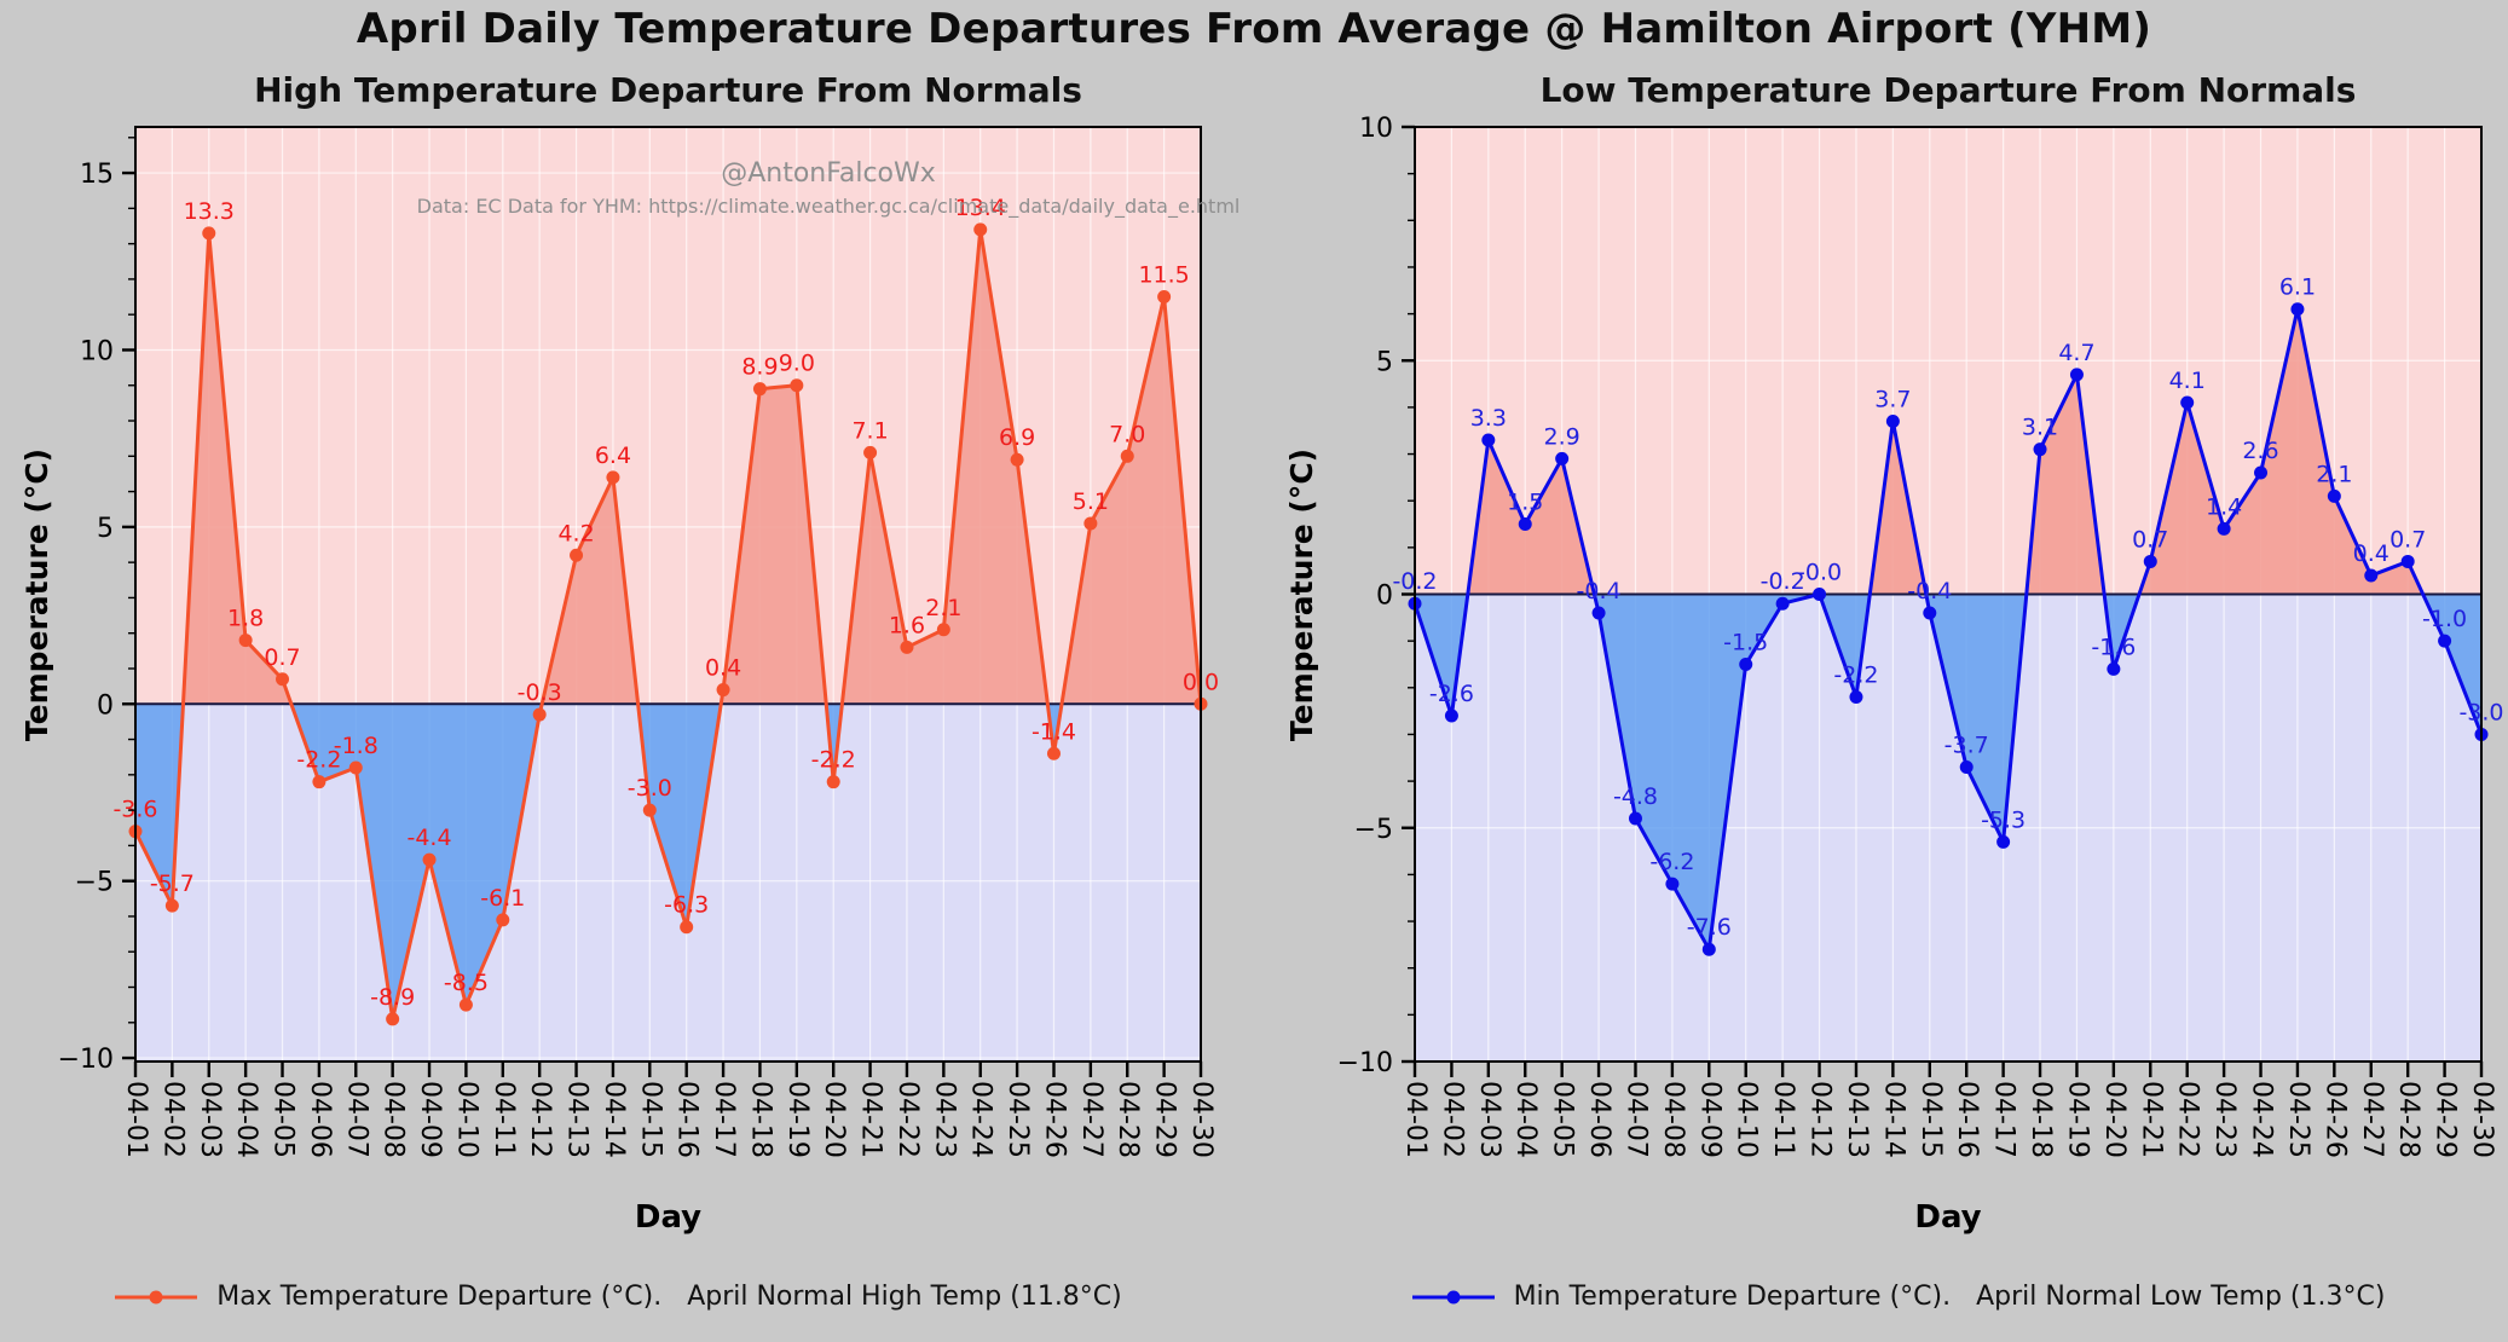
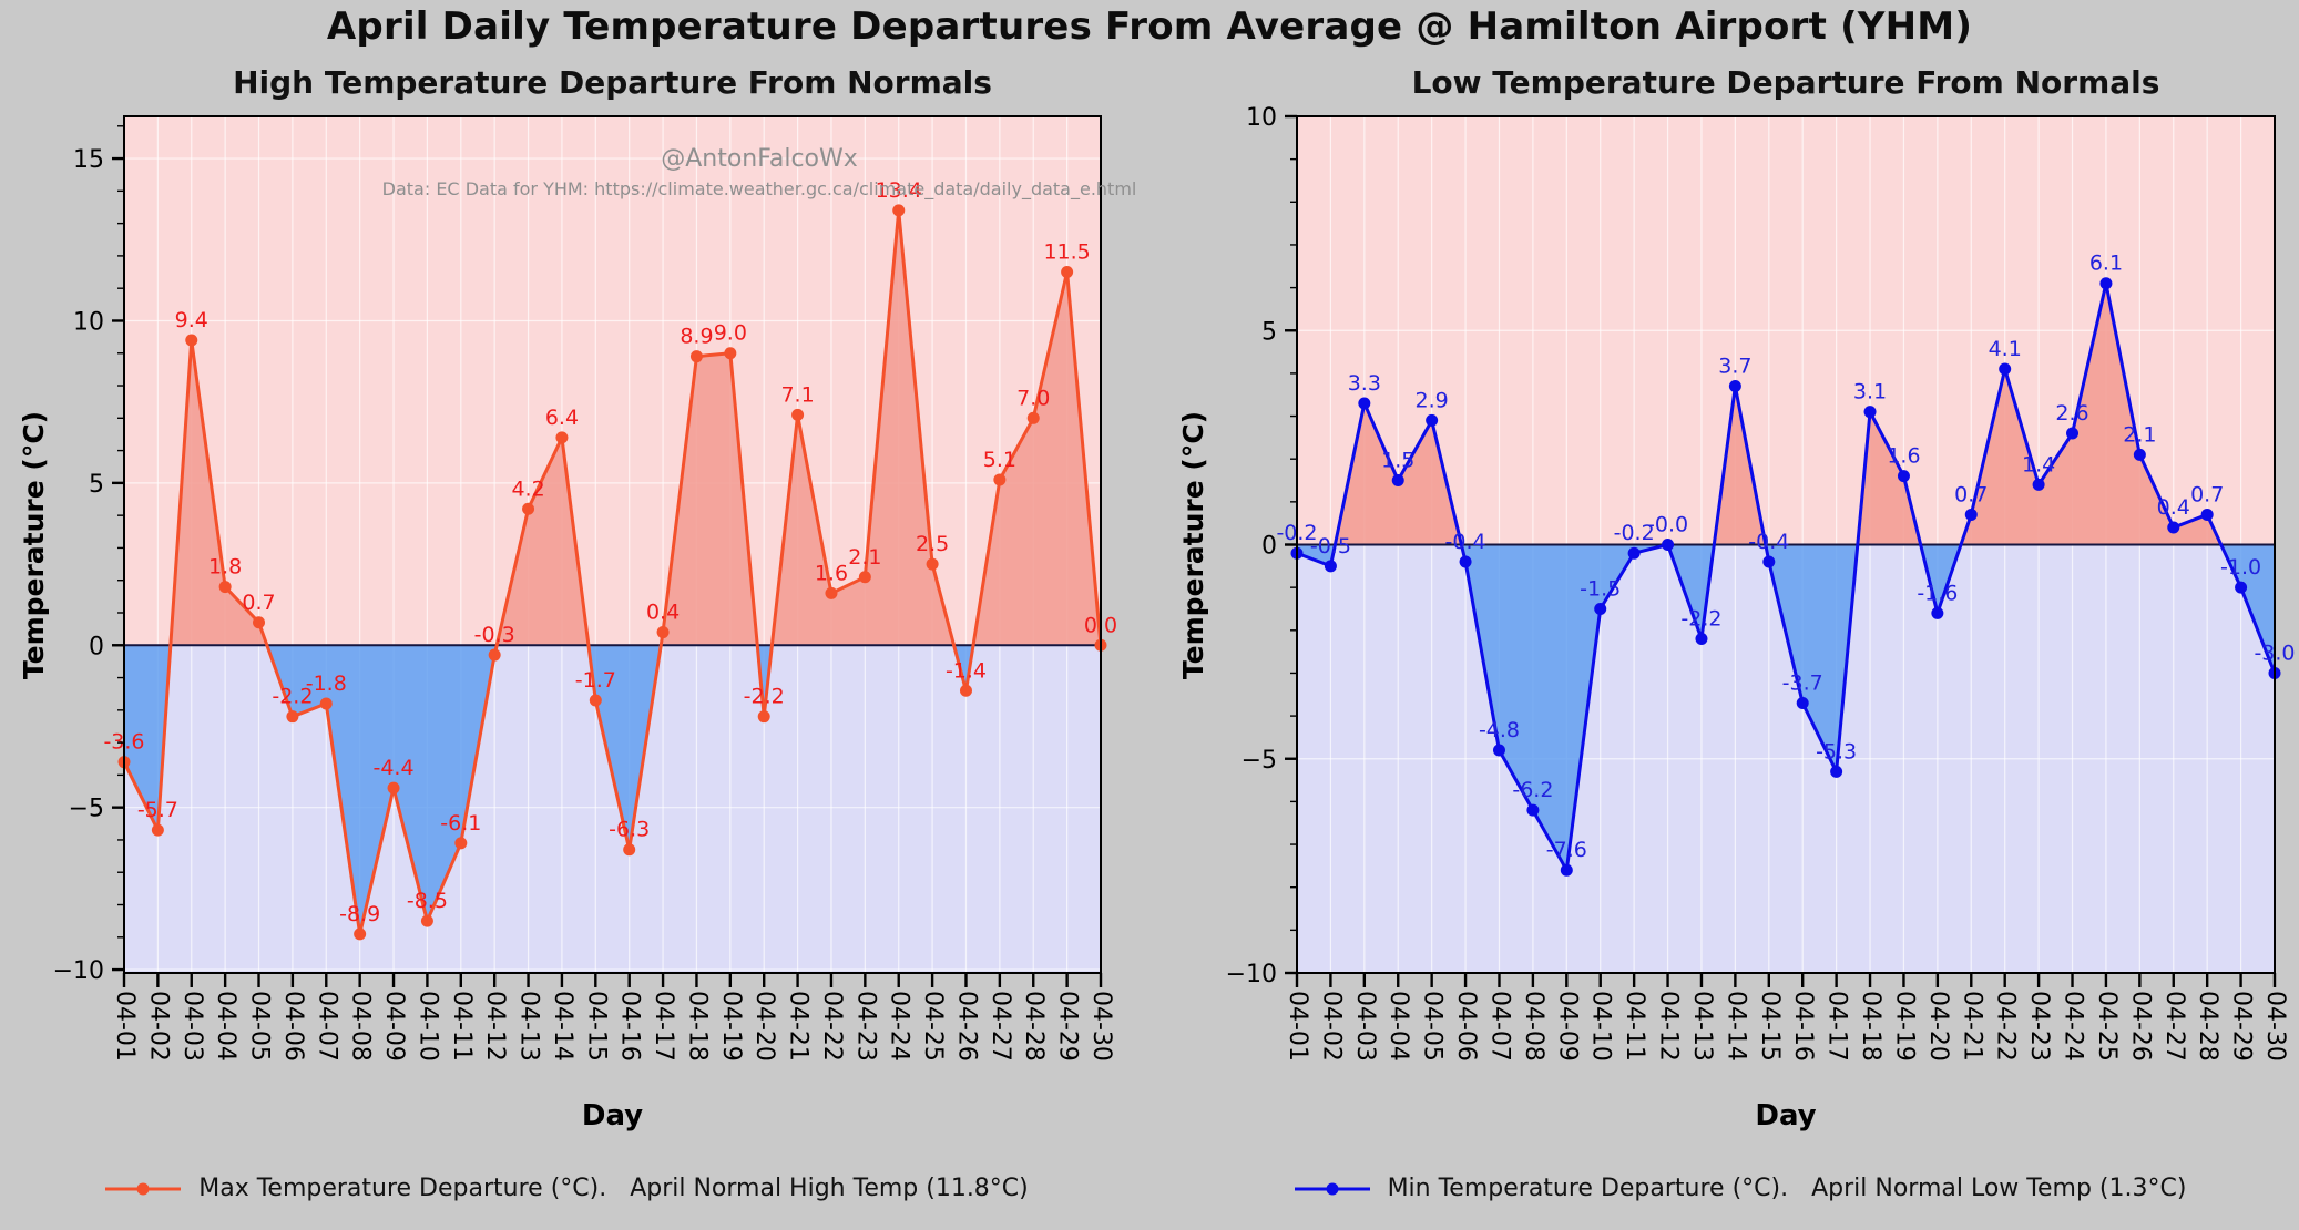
High Temperature Departure From Normals/04-03: 13.3 -> 9.4
High Temperature Departure From Normals/04-15: -3.0 -> -1.7
High Temperature Departure From Normals/04-25: 6.9 -> 2.5
Low Temperature Departure From Normals/04-02: -2.6 -> -0.5
Low Temperature Departure From Normals/04-19: 4.7 -> 1.6
